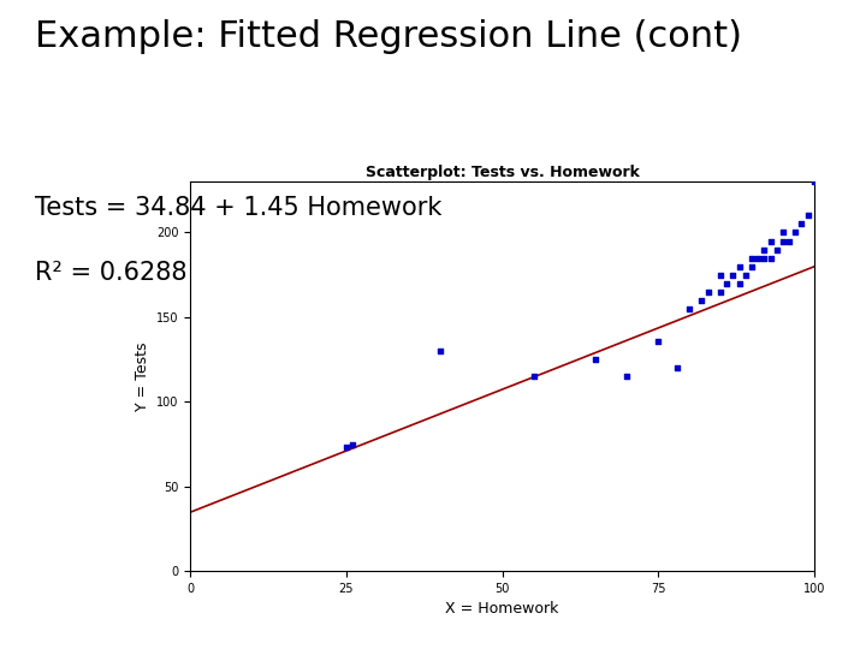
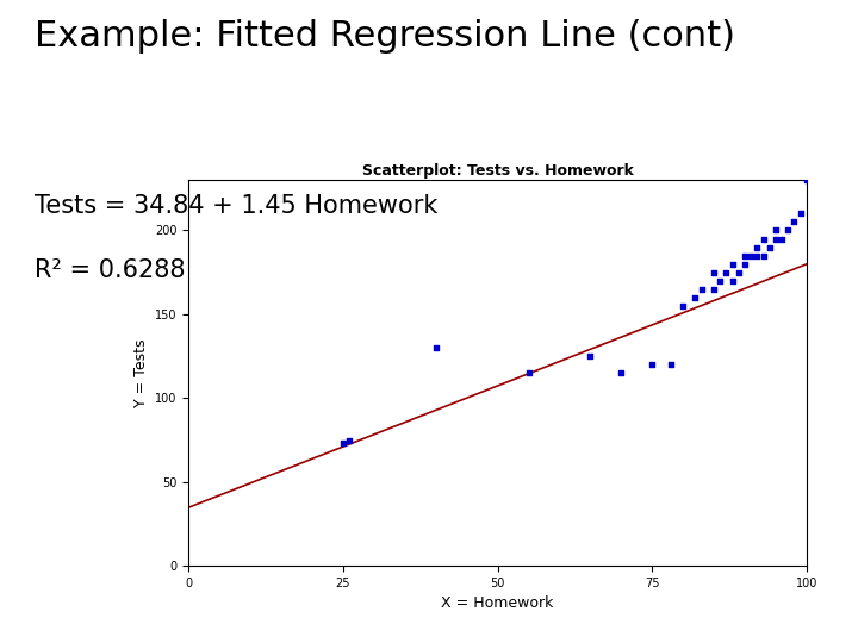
75: 136 -> 120
